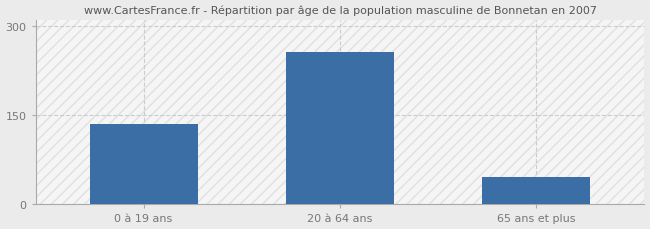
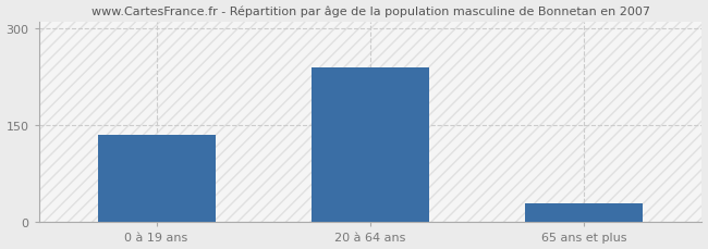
20 à 64 ans: 256 -> 240
65 ans et plus: 46 -> 30
